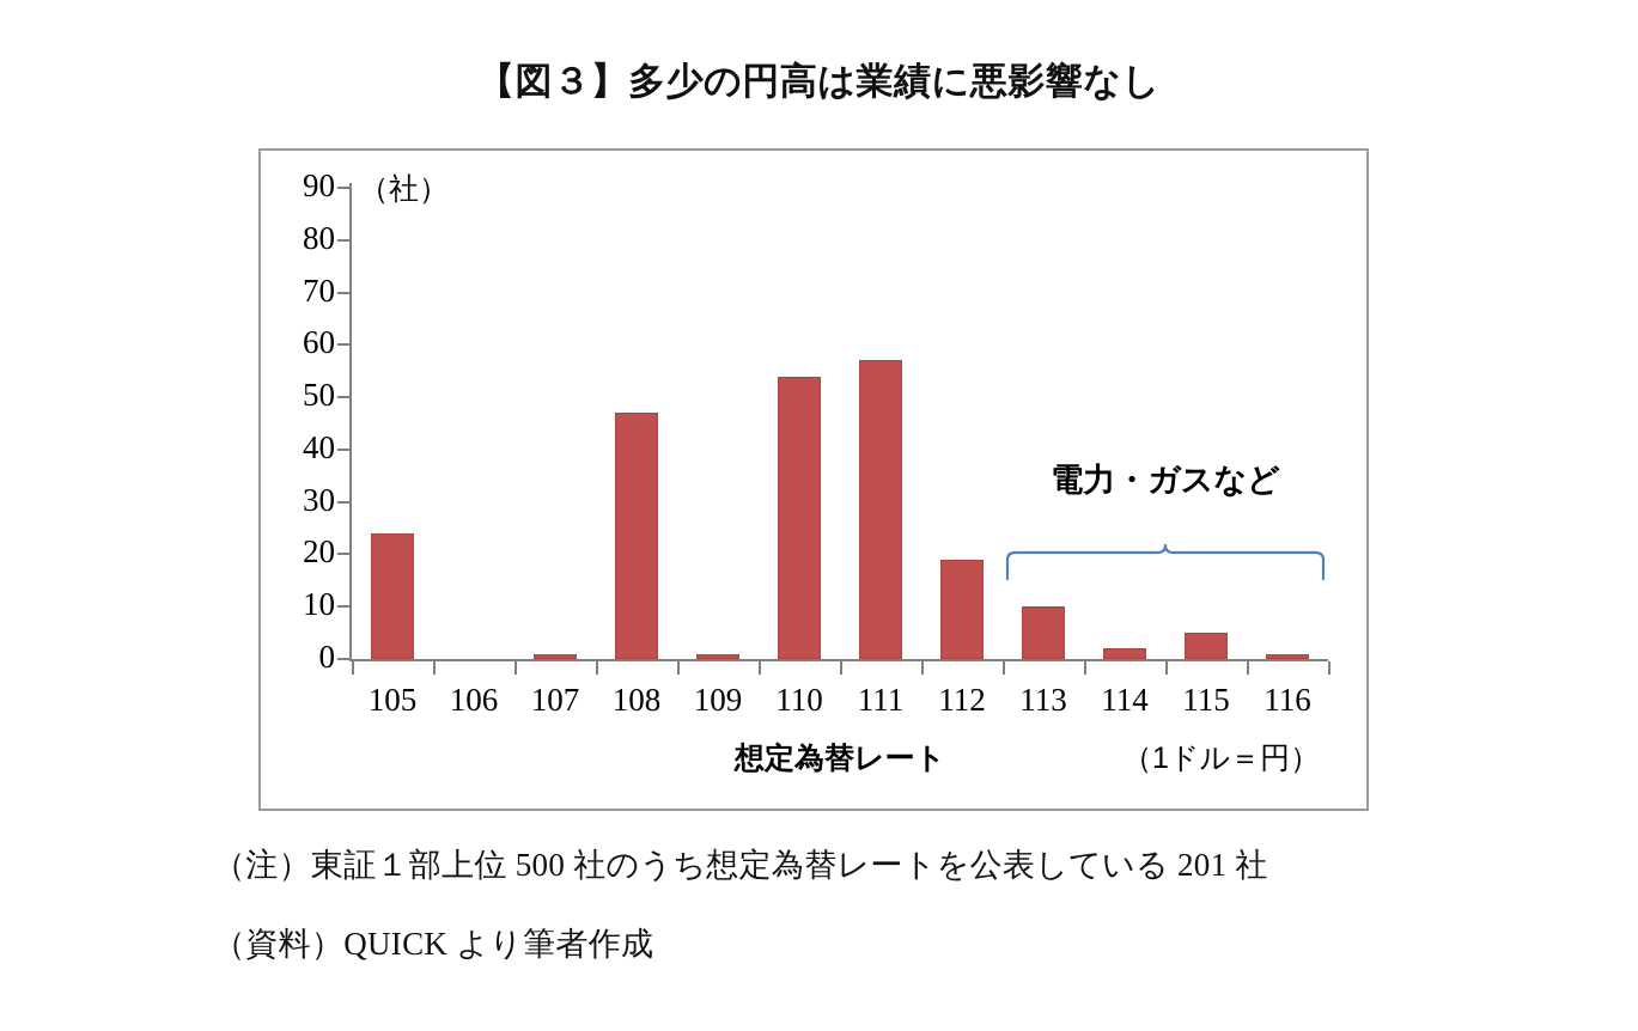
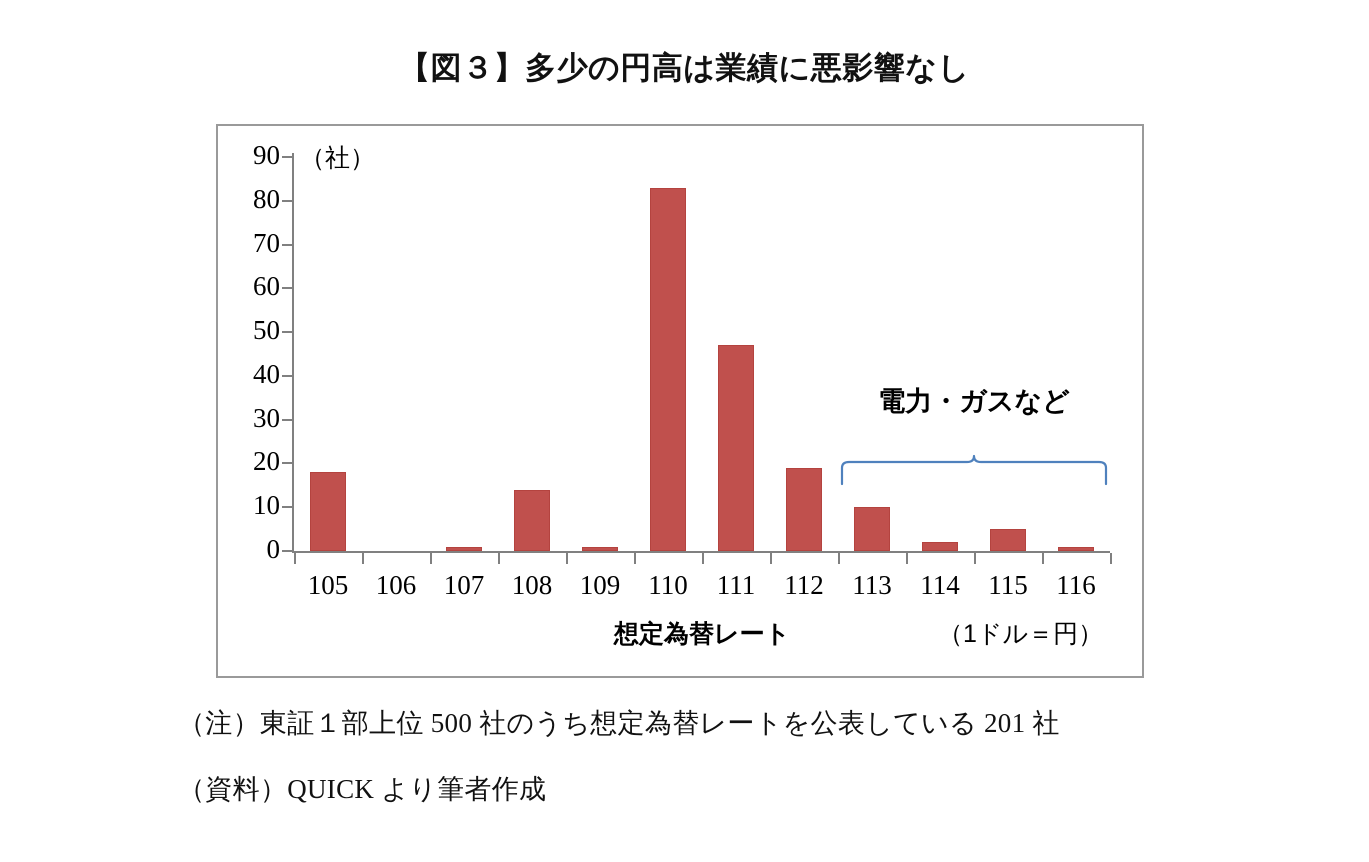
105: 24 -> 18
108: 47 -> 14
110: 54 -> 83
111: 57 -> 47
